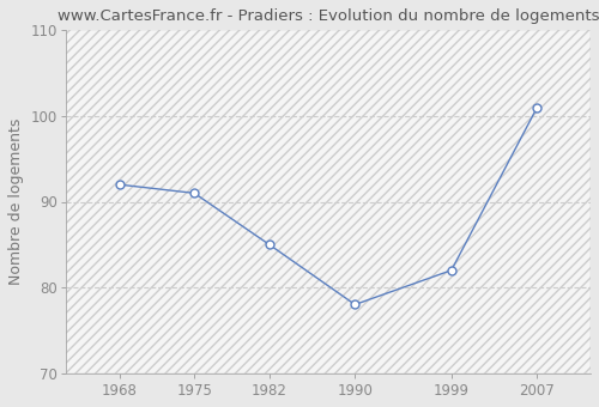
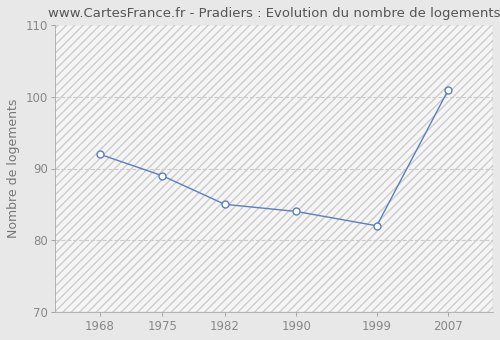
1975: 91 -> 89
1990: 78 -> 84
